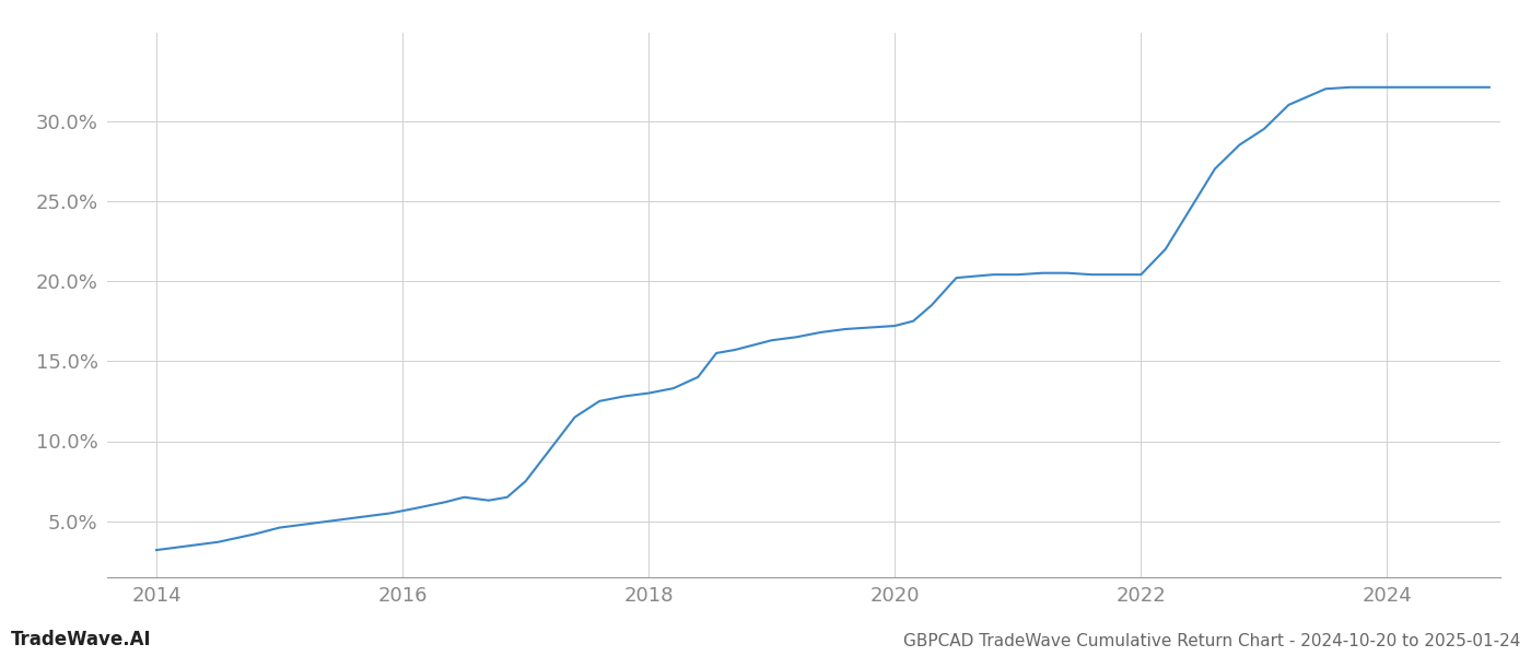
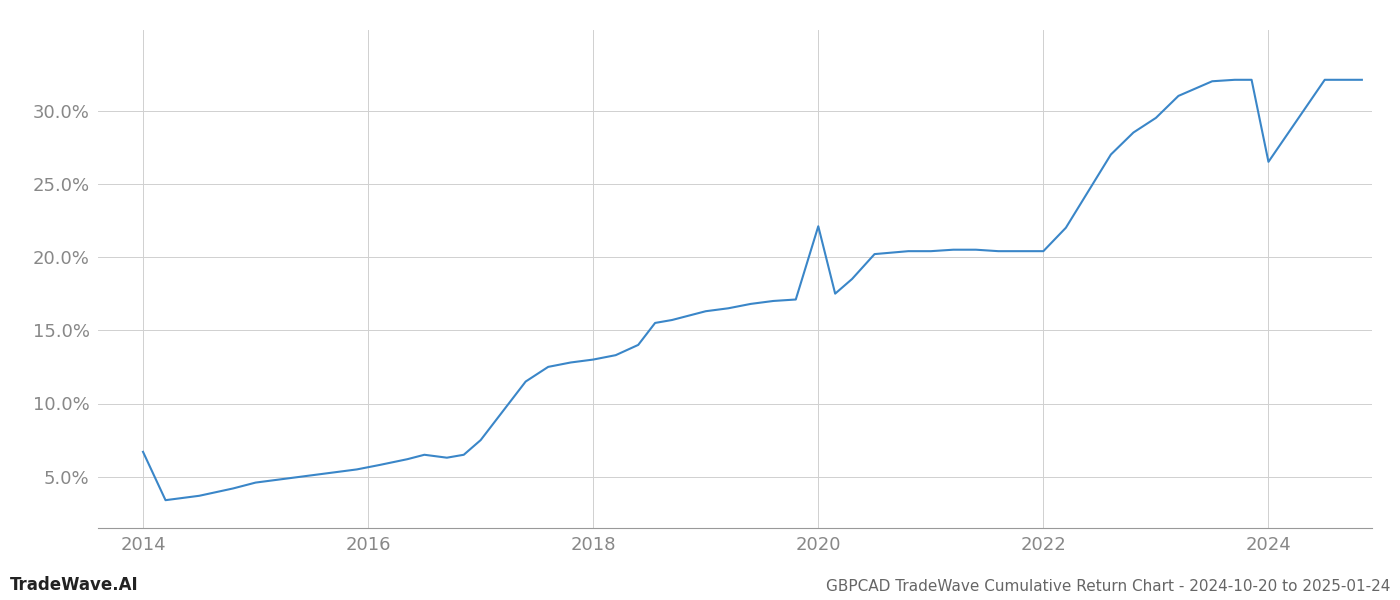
2014: 3.2% -> 6.7%
2020: 17.2% -> 22.1%
2024: 32.1% -> 26.5%
